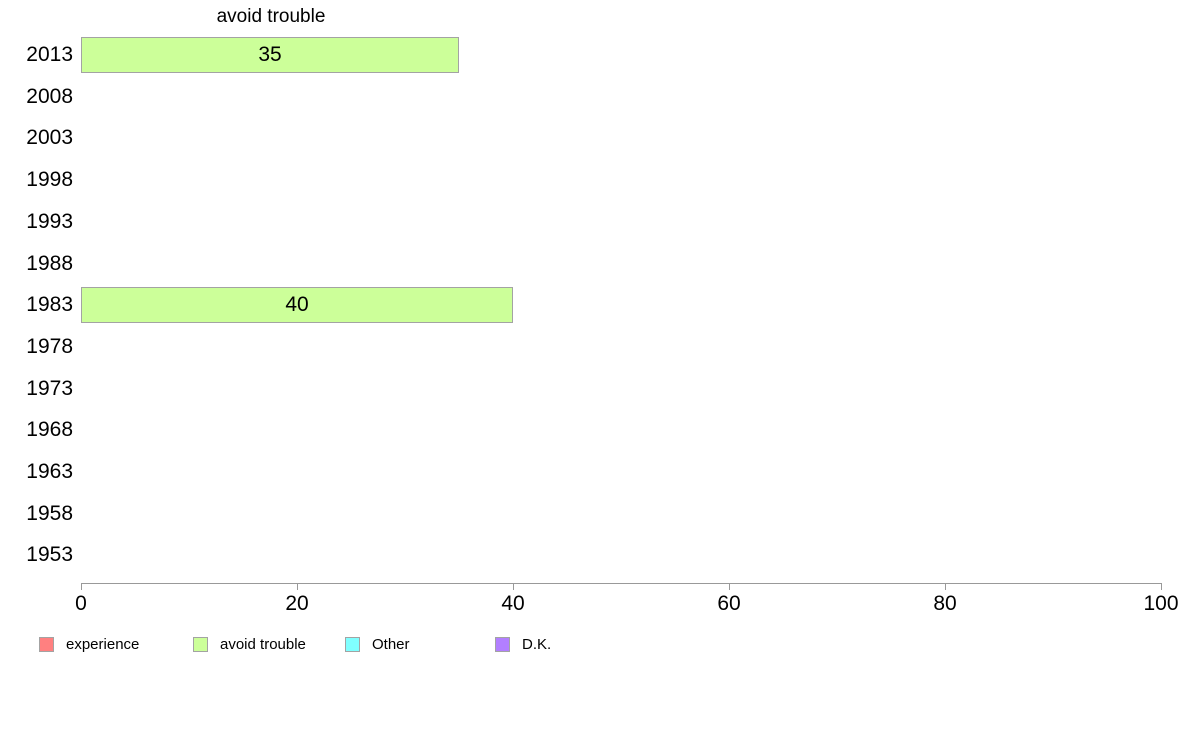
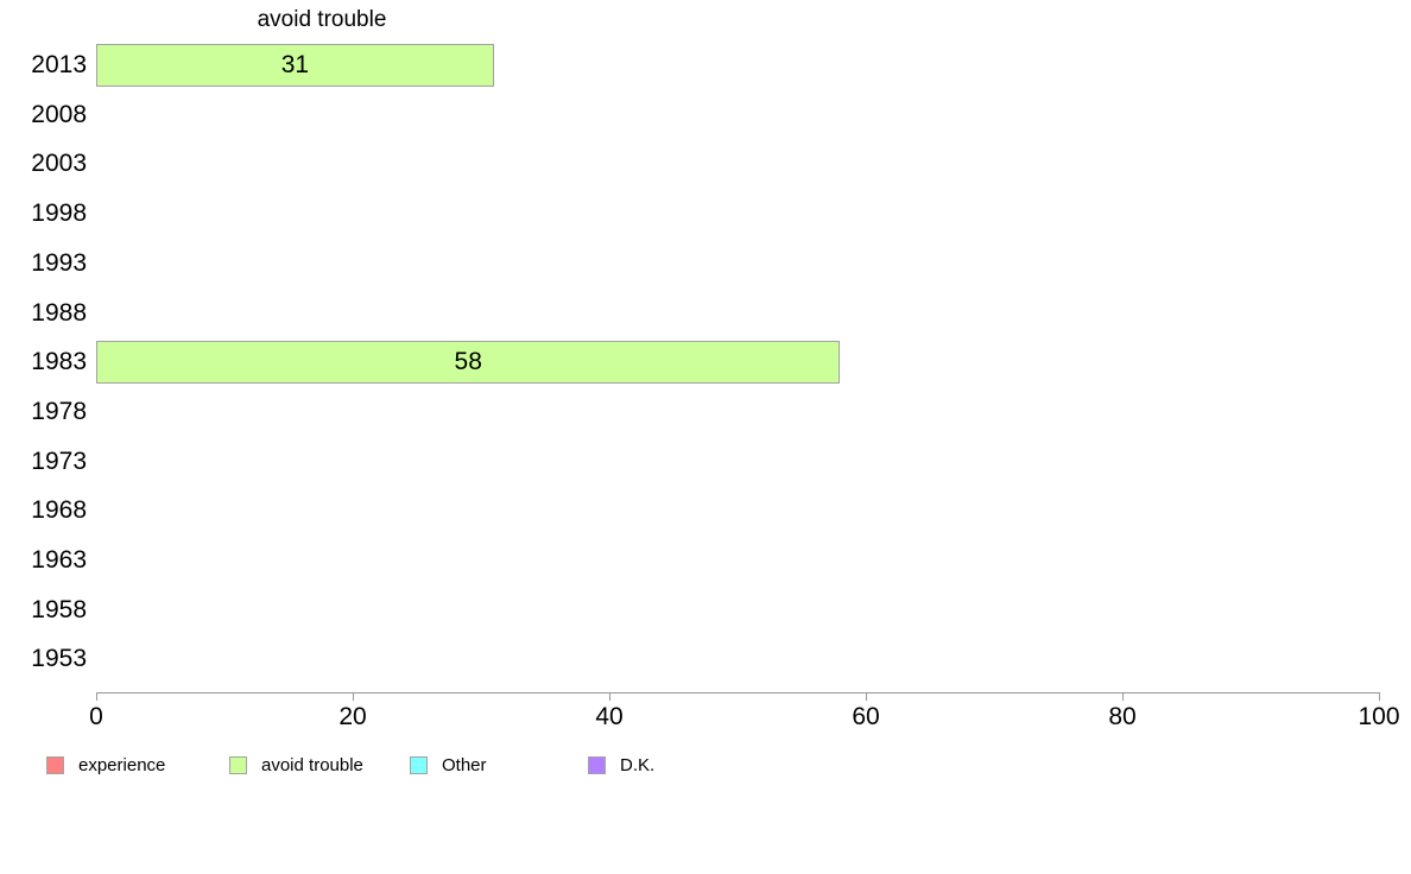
2013: 35 -> 31
1983: 40 -> 58
